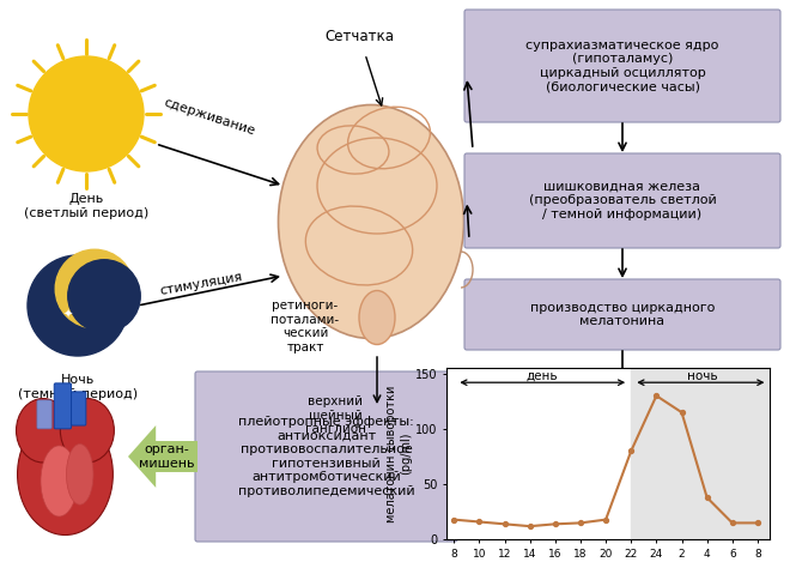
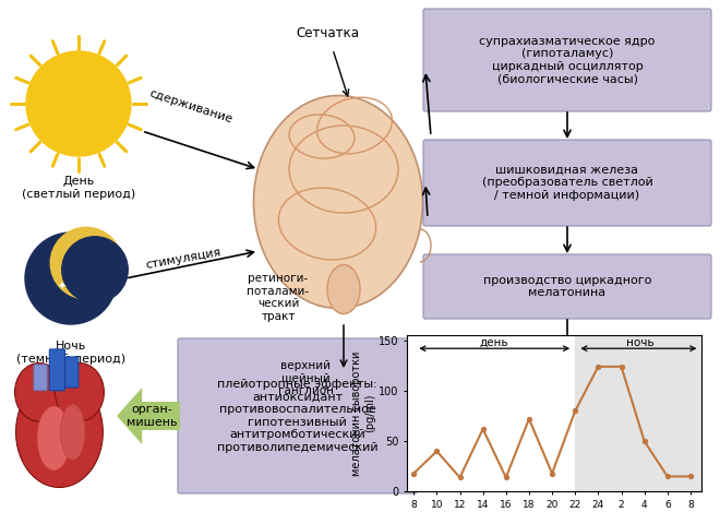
10: 16 -> 40
14: 12 -> 62
18: 15 -> 72
24: 130 -> 124
2: 115 -> 124
4: 38 -> 50
